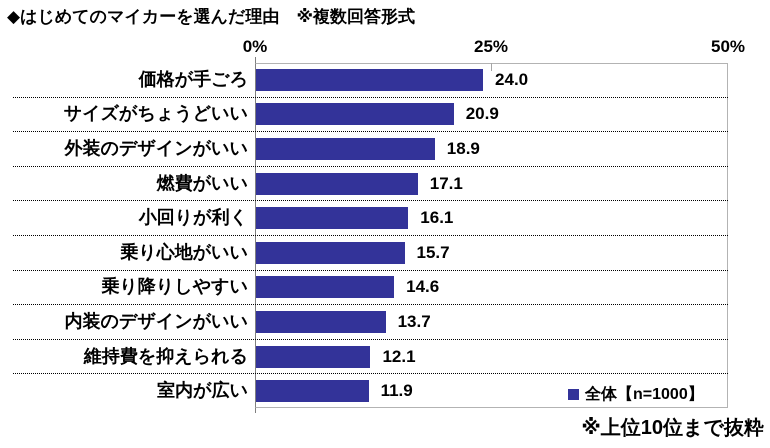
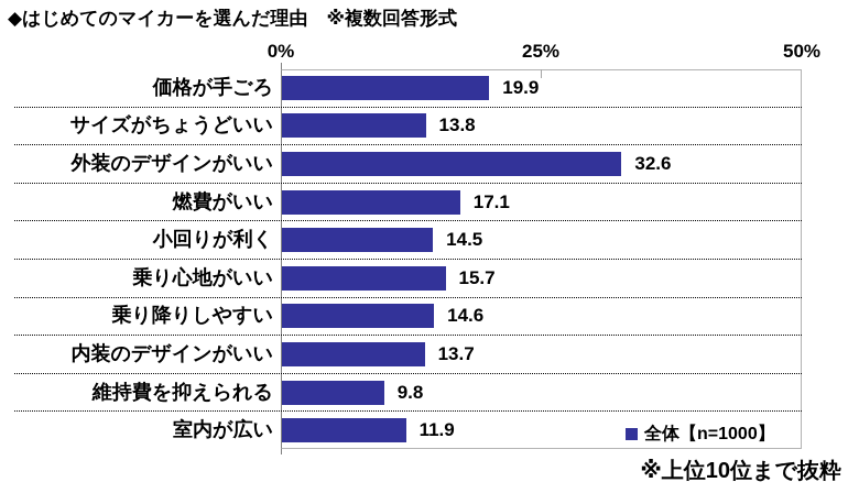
価格が手ごろ: 24.0 -> 19.9
サイズがちょうどいい: 20.9 -> 13.8
外装のデザインがいい: 18.9 -> 32.6
小回りが利く: 16.1 -> 14.5
維持費を抑えられる: 12.1 -> 9.8
